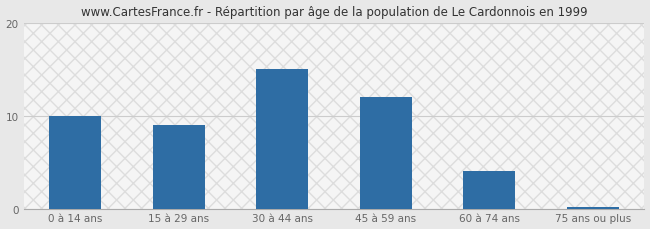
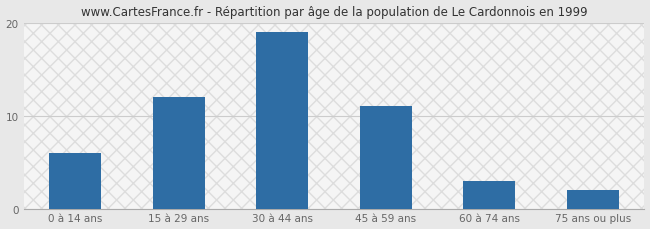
0 à 14 ans: 10.0 -> 6.0
15 à 29 ans: 9.0 -> 12.0
30 à 44 ans: 15.0 -> 19.0
45 à 59 ans: 12.0 -> 11.0
60 à 74 ans: 4.0 -> 3.0
75 ans ou plus: 0.2 -> 2.0
